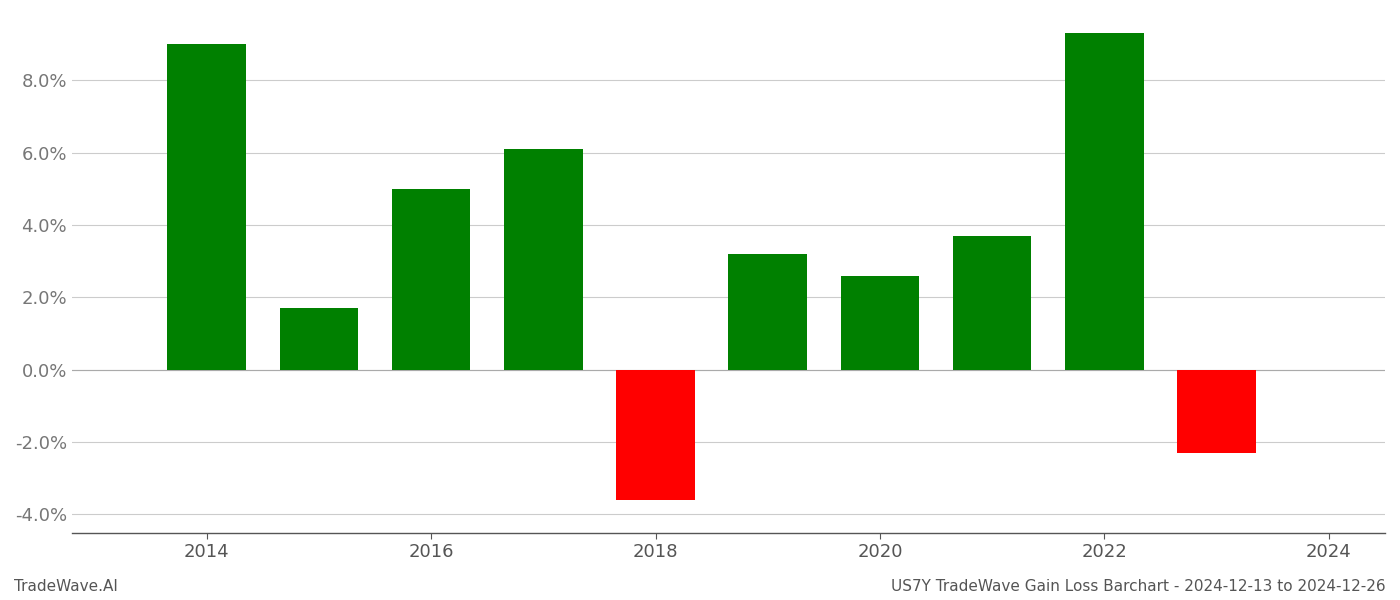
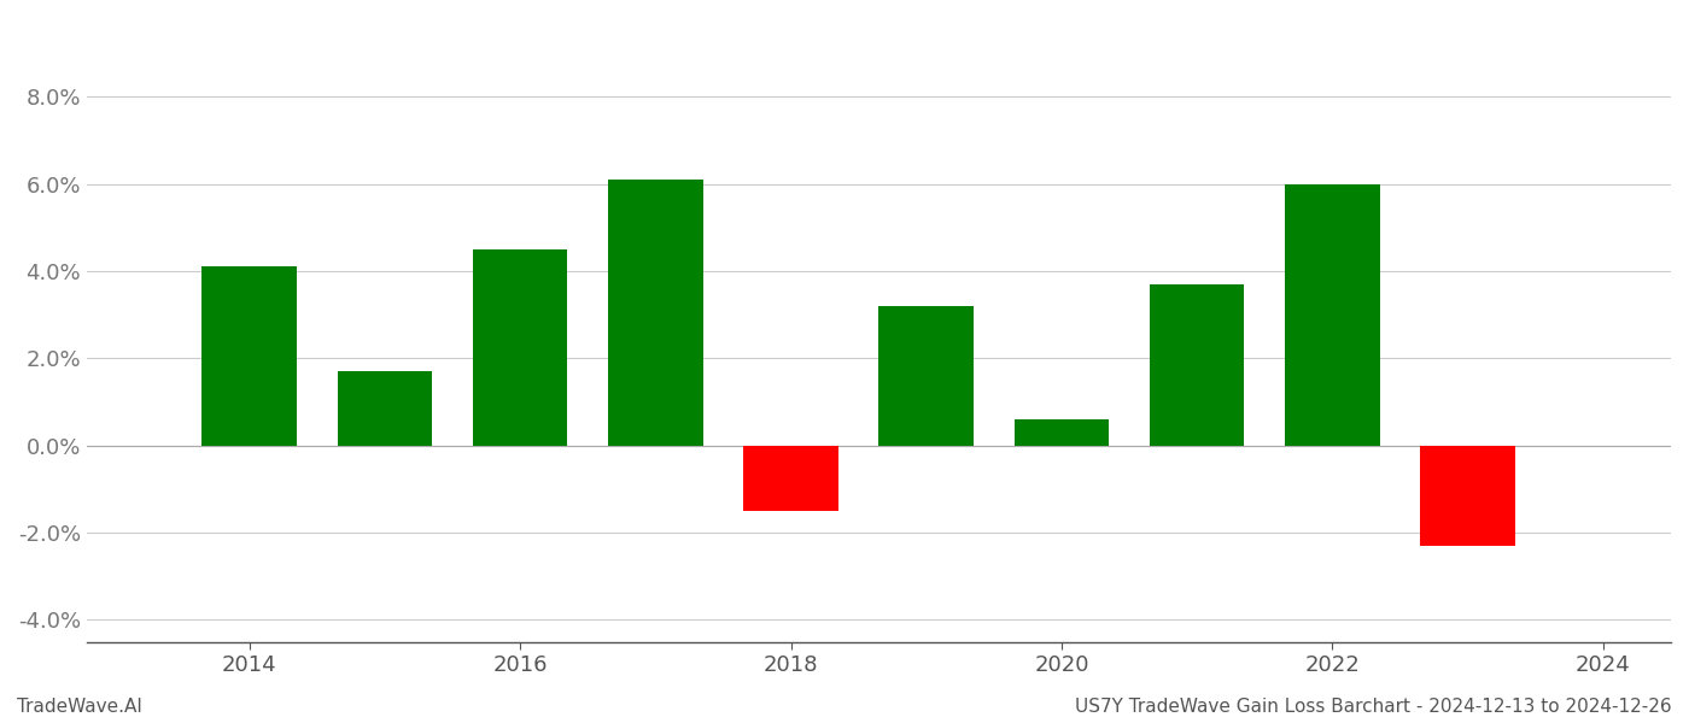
2014: 9.0% -> 4.1%
2016: 5.0% -> 4.5%
2018: -3.6% -> -1.5%
2020: 2.6% -> 0.6%
2022: 9.3% -> 6.0%
